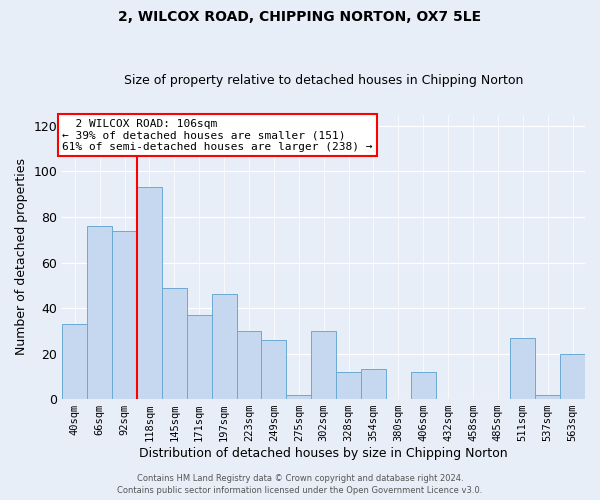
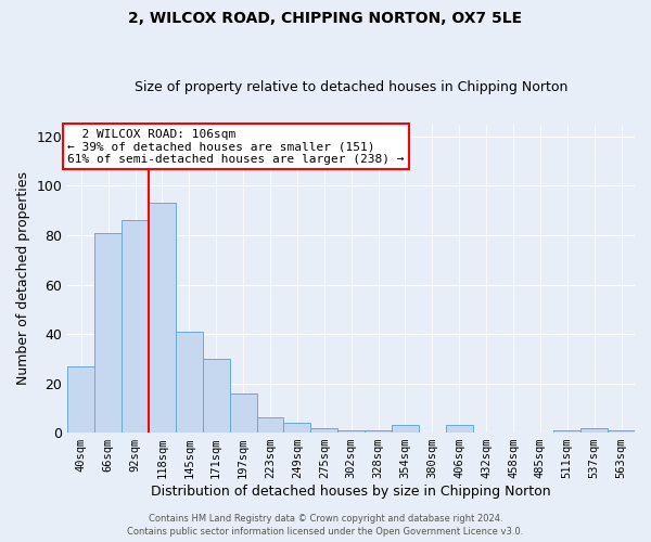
40sqm: 33 -> 27
66sqm: 76 -> 81
92sqm: 74 -> 86
145sqm: 49 -> 41
171sqm: 37 -> 30
197sqm: 46 -> 16
223sqm: 30 -> 6
249sqm: 26 -> 4
302sqm: 30 -> 1
328sqm: 12 -> 1
354sqm: 13 -> 3
406sqm: 12 -> 3
511sqm: 27 -> 1
563sqm: 20 -> 1
